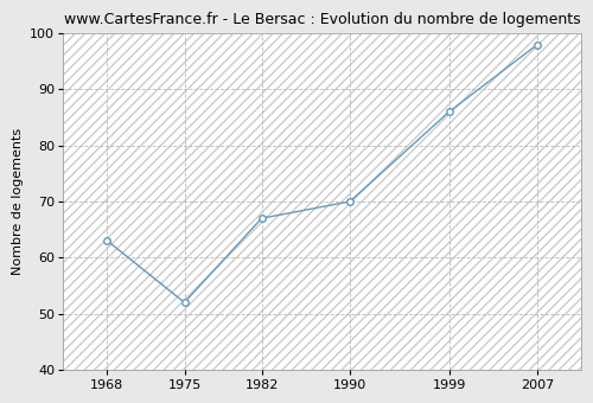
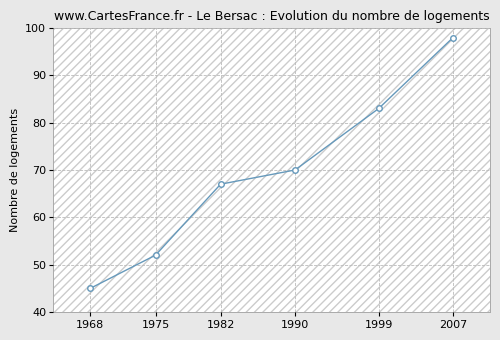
1968: 63 -> 45
1999: 86 -> 83
